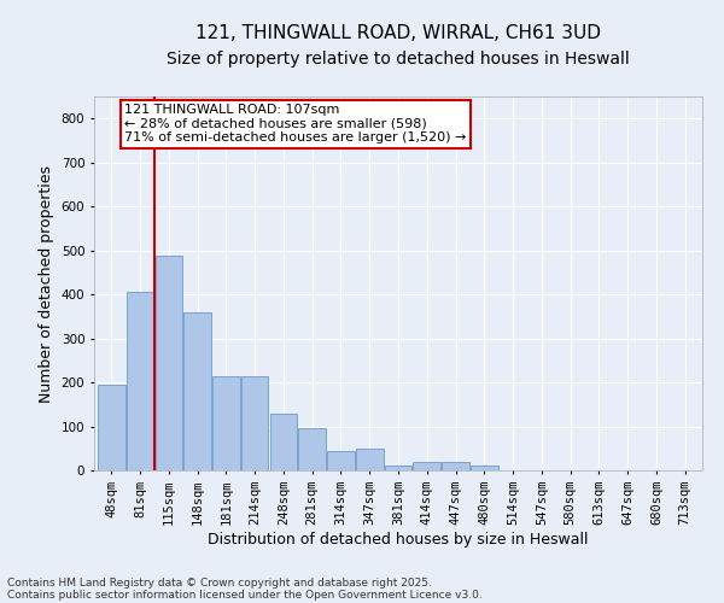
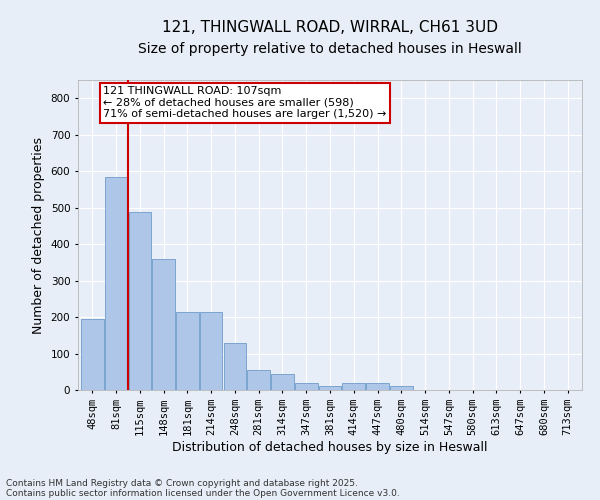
81sqm: 405 -> 585
281sqm: 95 -> 55
347sqm: 50 -> 20
